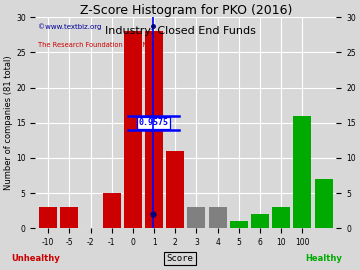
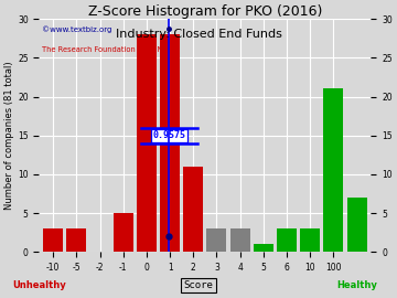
6: 2 -> 3
100: 16 -> 21
